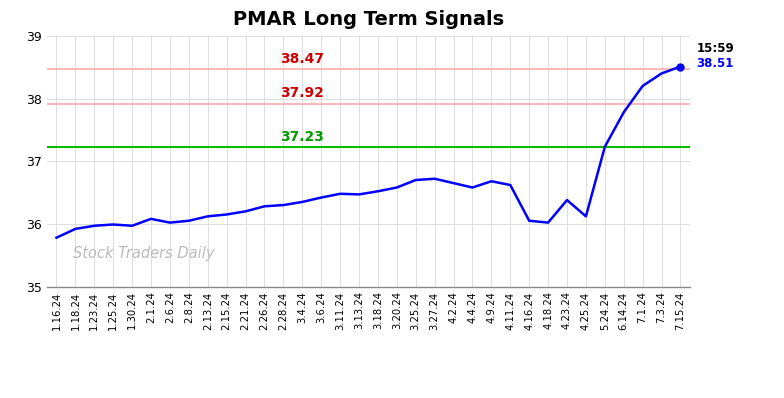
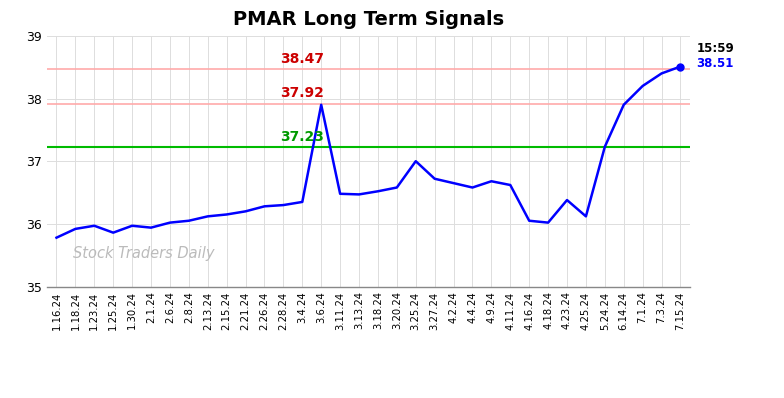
1.25.24: 35.99 -> 35.86
2.1.24: 36.08 -> 35.94
3.6.24: 36.42 -> 37.90
3.25.24: 36.70 -> 37.00
6.14.24: 37.78 -> 37.90
